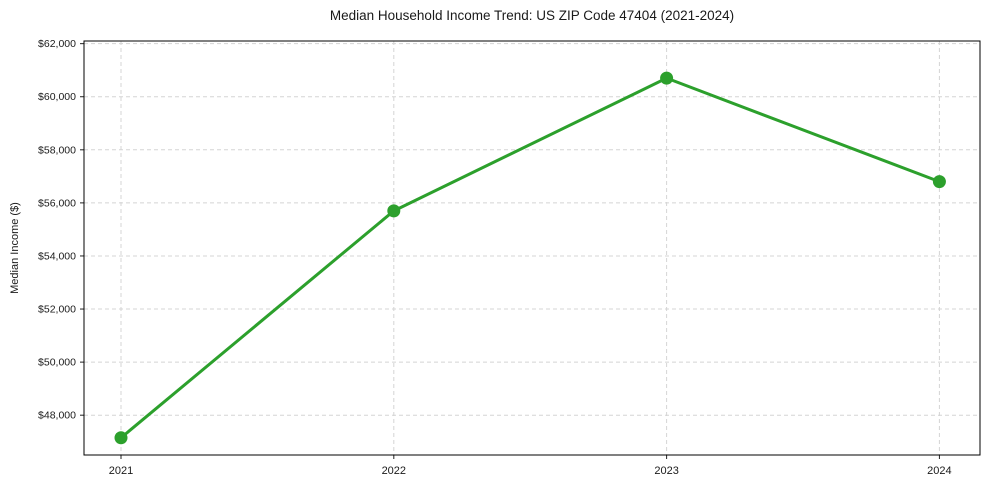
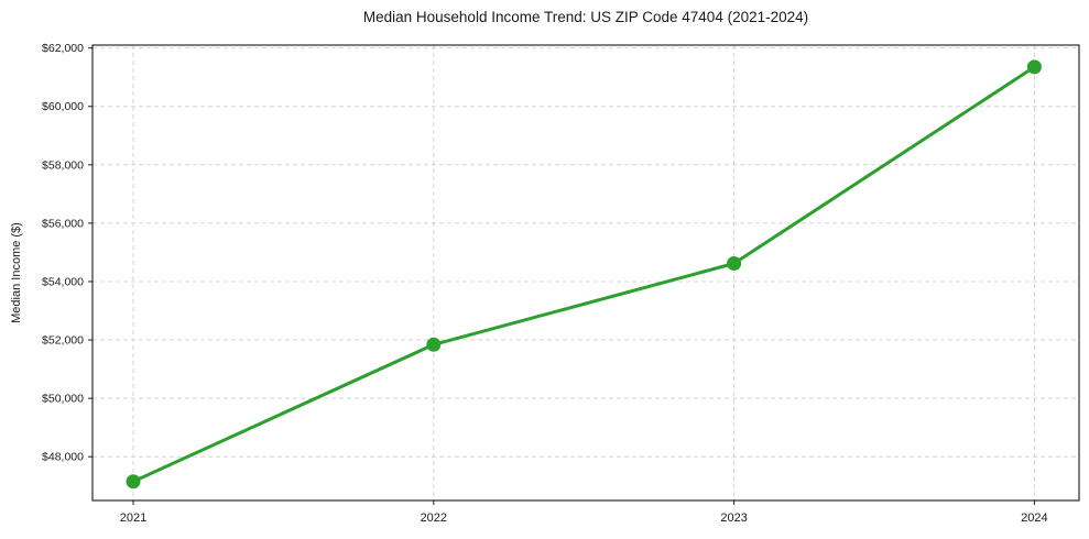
2022: $55700 -> $51800
2023: $60700 -> $54600
2024: $56800 -> $61400
